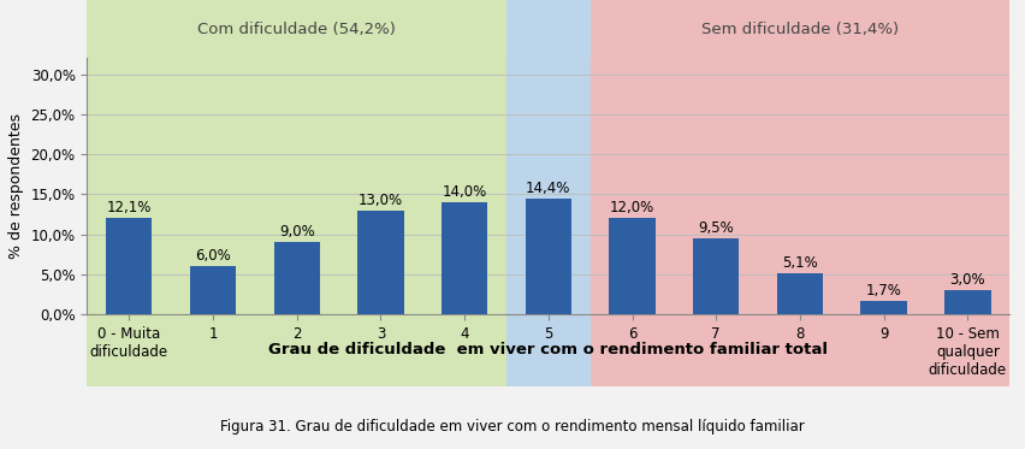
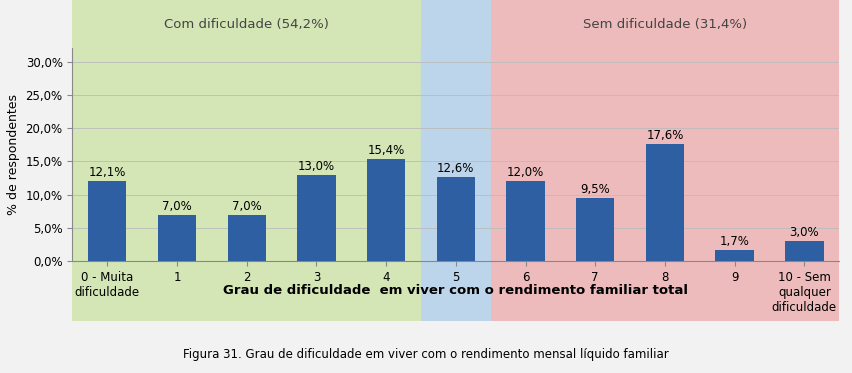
1: 6,0% -> 7,0%
2: 9,0% -> 7,0%
4: 14,0% -> 15,4%
5: 14,4% -> 12,6%
8: 5,1% -> 17,6%
